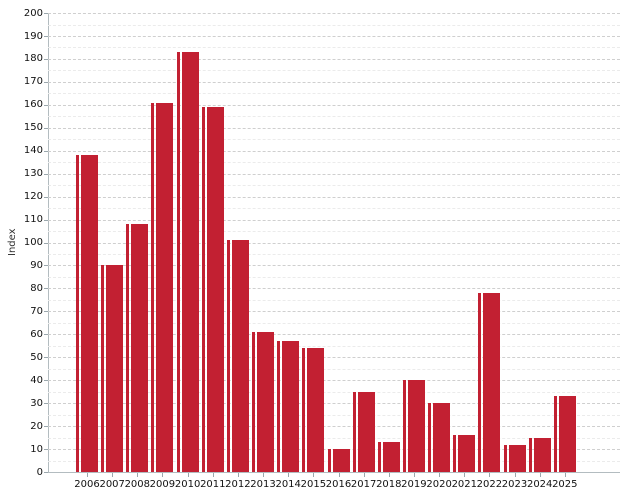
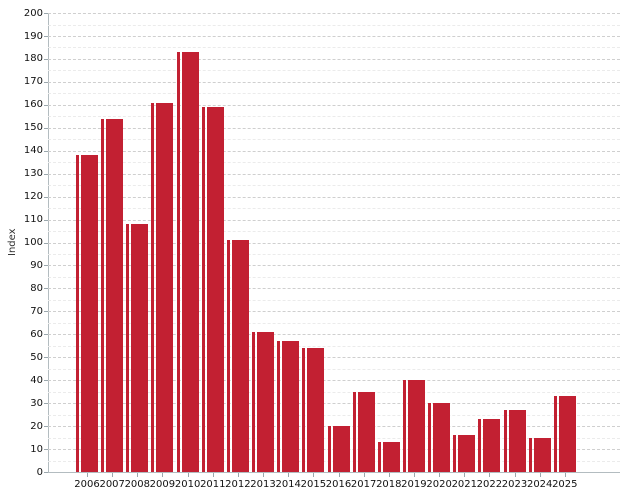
2007: 90 -> 154
2016: 10 -> 20
2022: 78 -> 23
2023: 12 -> 27
